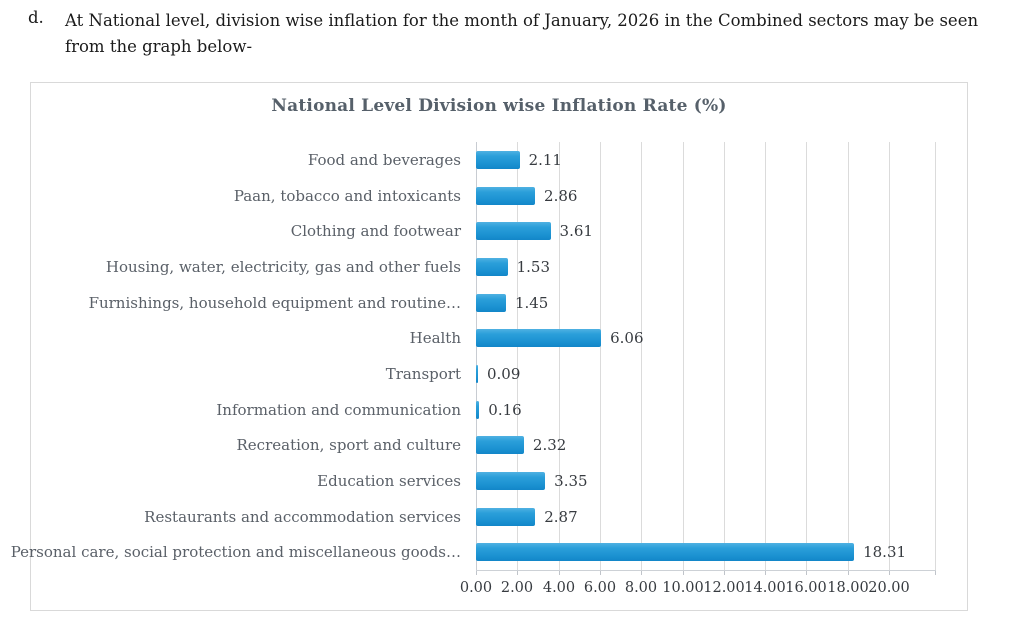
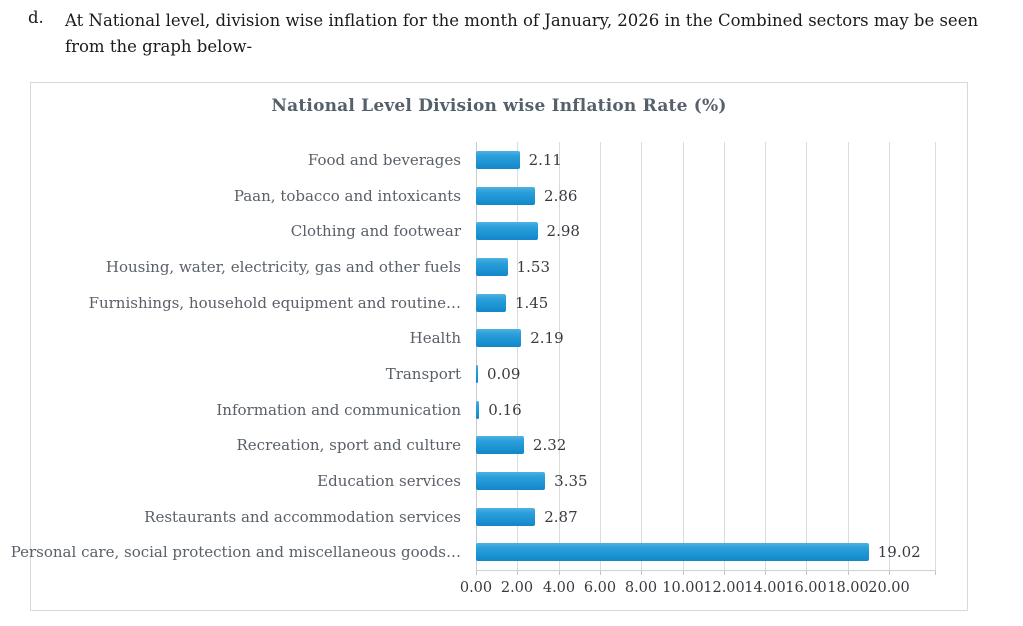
Clothing and footwear: 3.61 -> 2.98
Health: 6.06 -> 2.19
Personal care, social protection and miscellaneous goods…: 18.31 -> 19.02
